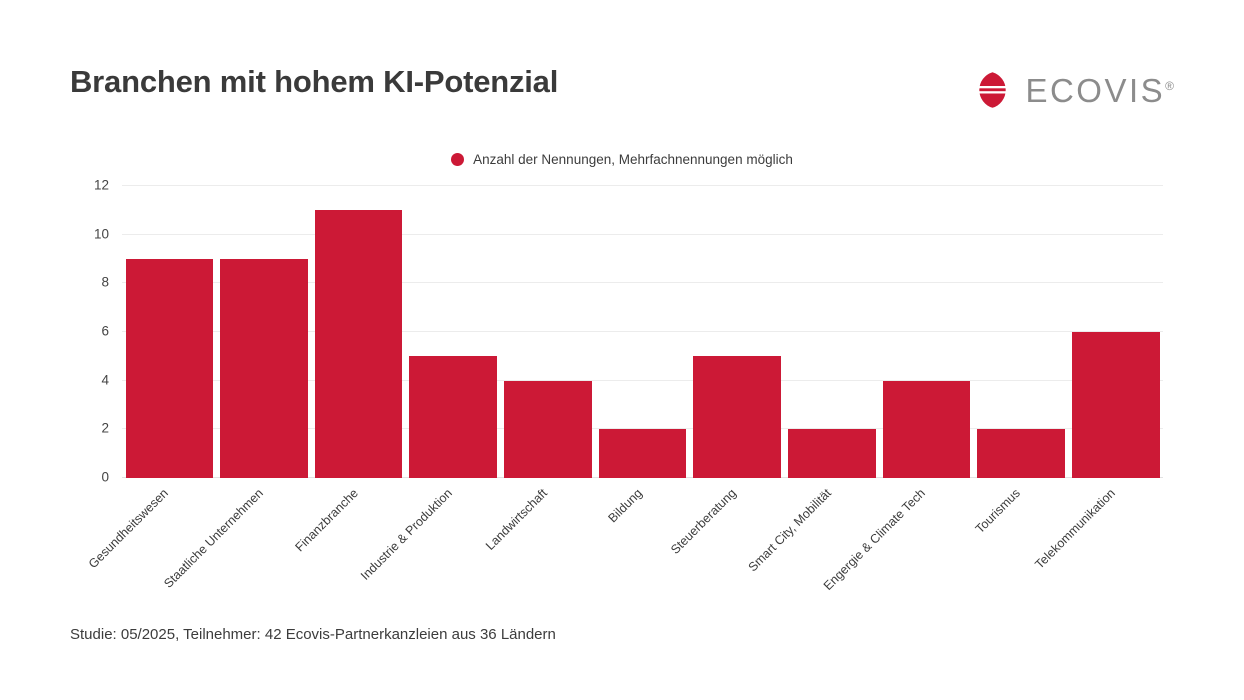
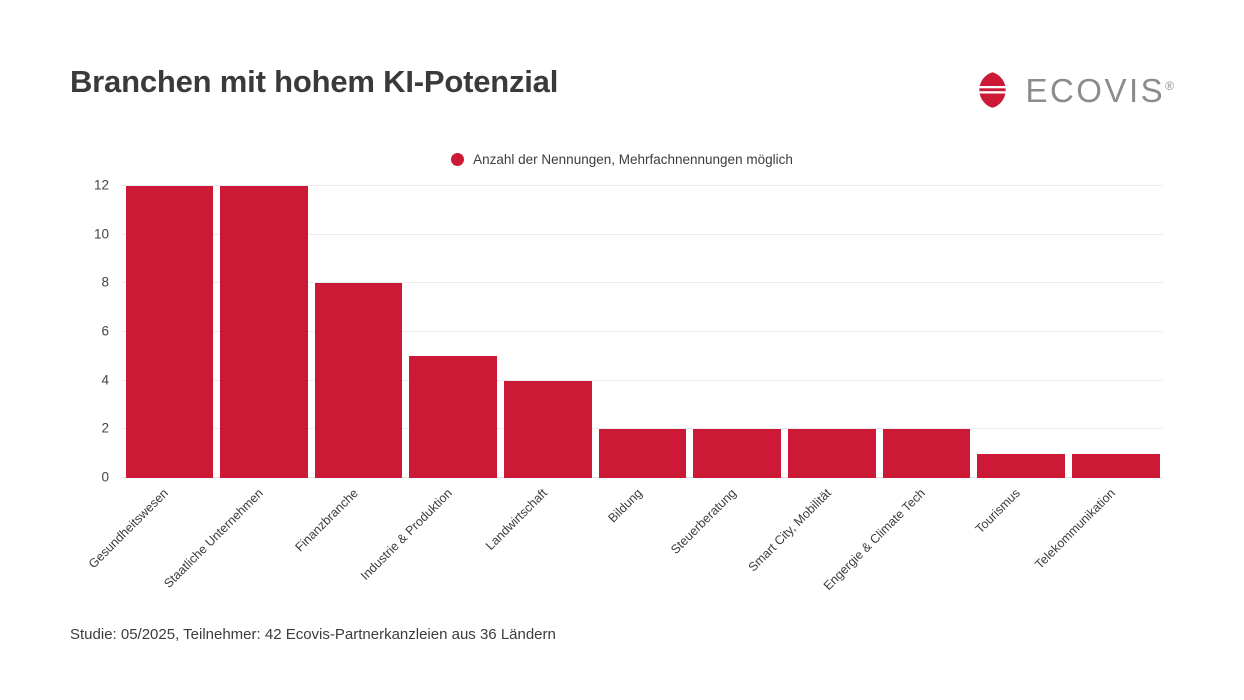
Gesundheitswesen: 9 -> 12
Staatliche Unternehmen: 9 -> 12
Finanzbranche: 11 -> 8
Steuerberatung: 5 -> 2
Engergie & Climate Tech: 4 -> 2
Tourismus: 2 -> 1
Telekommunikation: 6 -> 1
